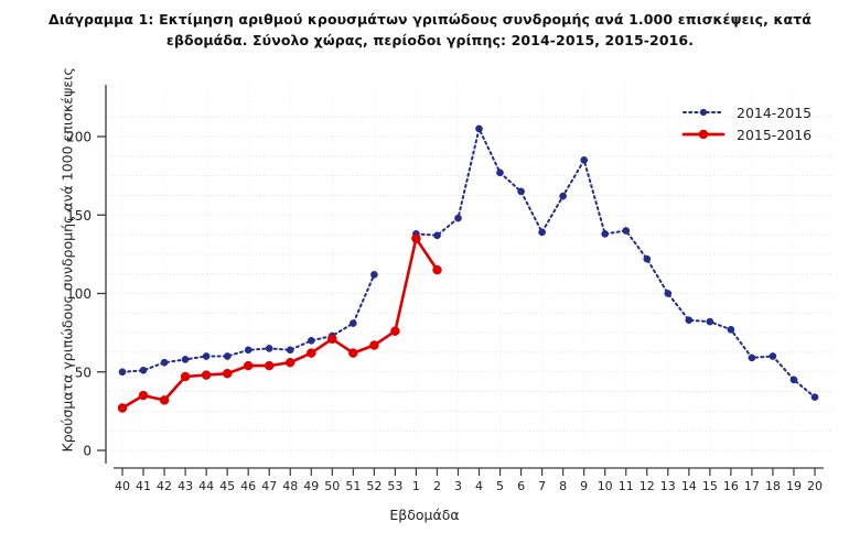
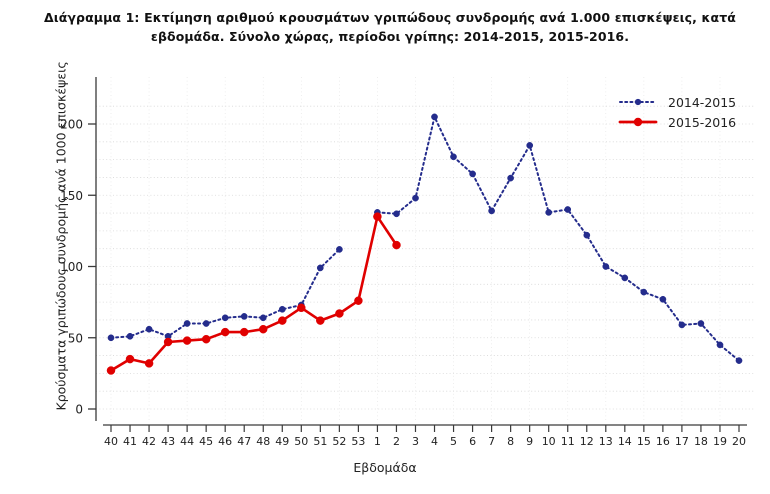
2014-2015/43: 58 -> 51
2014-2015/51: 81 -> 99
2014-2015/14: 83 -> 92
